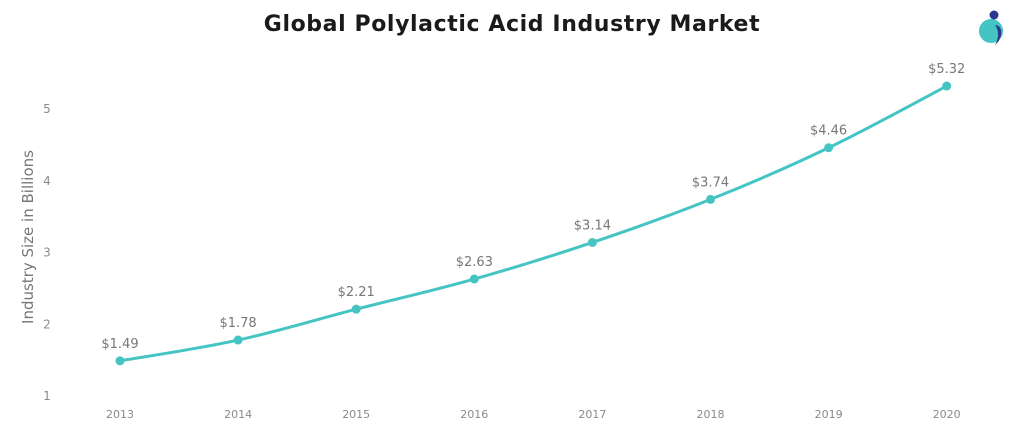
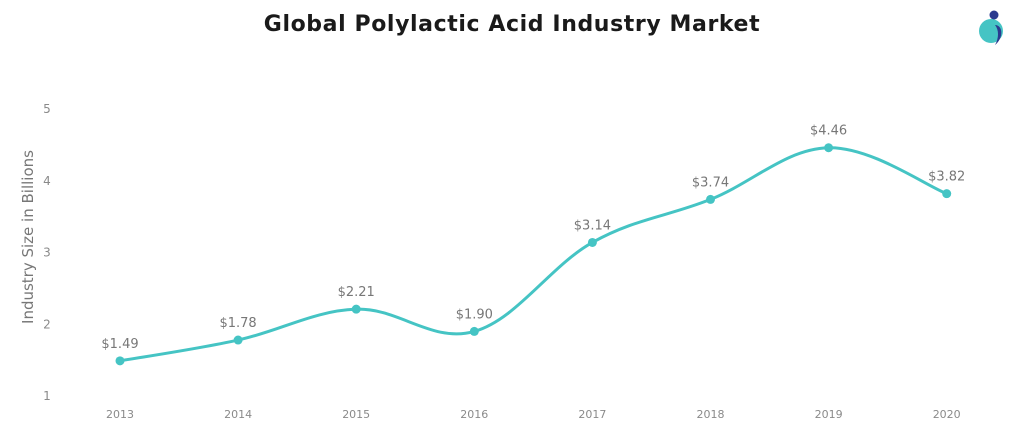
2016: $2.63 -> $1.90
2020: $5.32 -> $3.82
